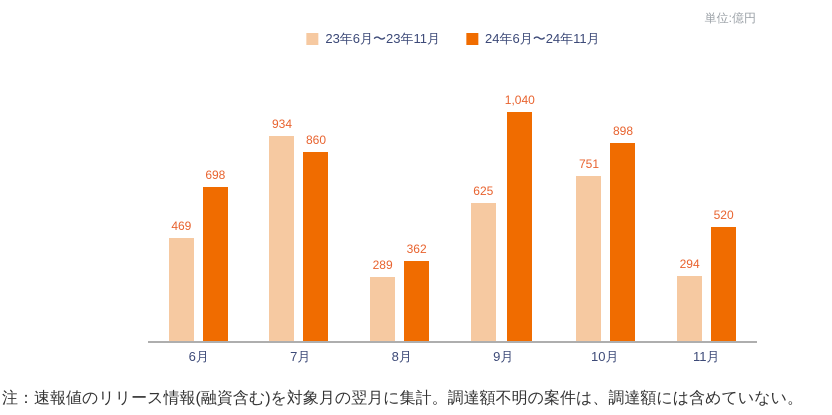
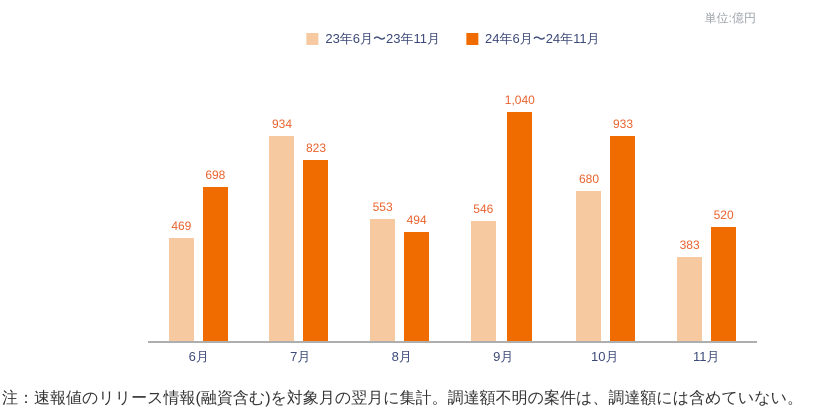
24年6月〜24年11月/7月: 860 -> 823
23年6月〜23年11月/8月: 289 -> 553
24年6月〜24年11月/8月: 362 -> 494
23年6月〜23年11月/9月: 625 -> 546
23年6月〜23年11月/10月: 751 -> 680
24年6月〜24年11月/10月: 898 -> 933
23年6月〜23年11月/11月: 294 -> 383
